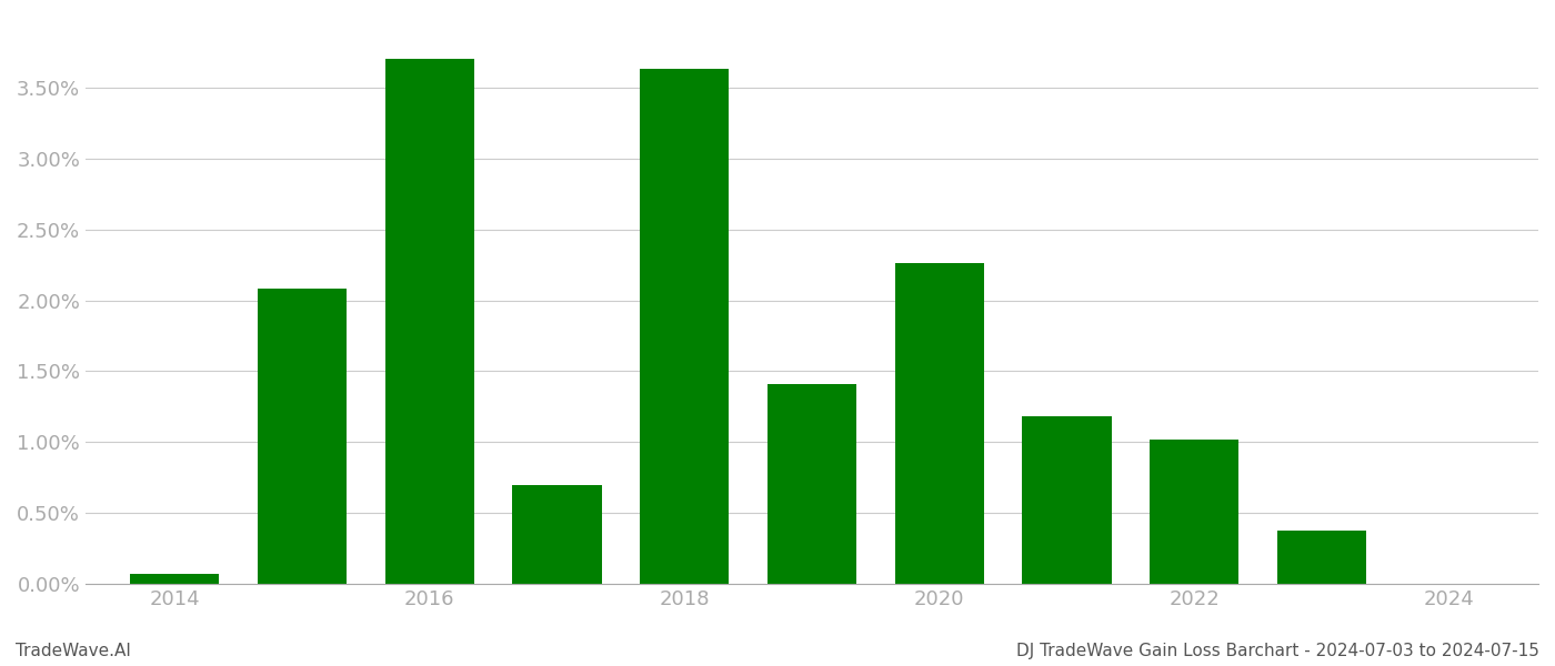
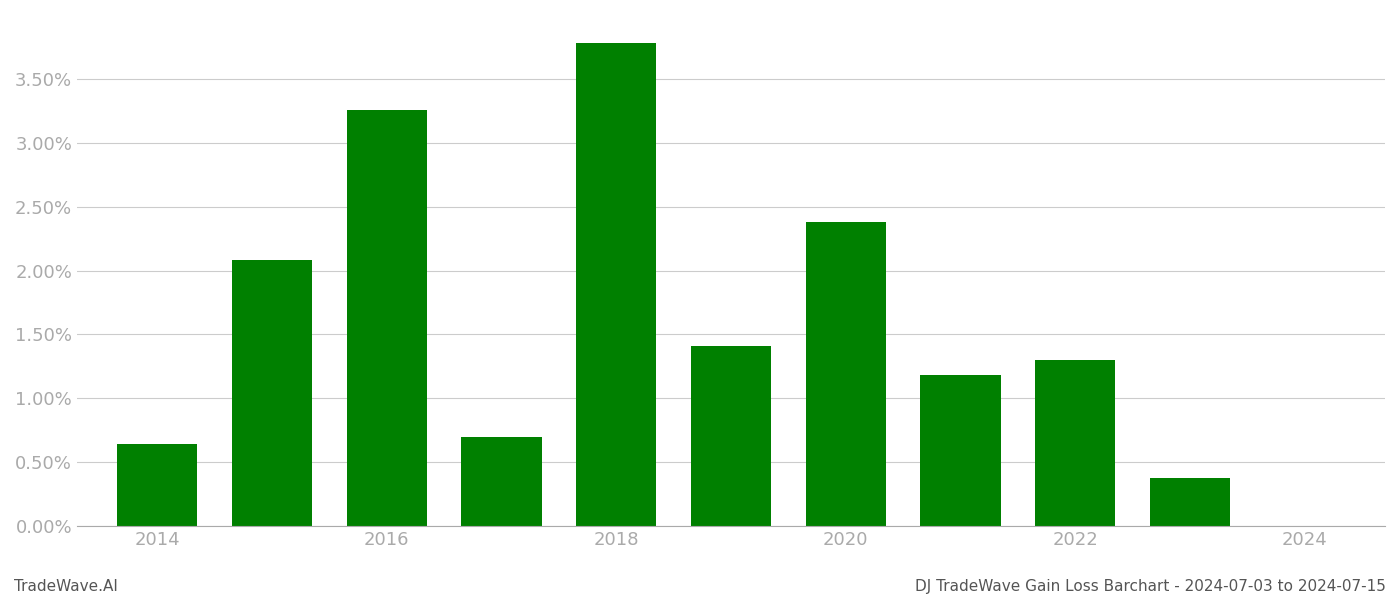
2014: 0.07% -> 0.64%
2016: 3.70% -> 3.26%
2018: 3.63% -> 3.78%
2020: 2.26% -> 2.38%
2022: 1.02% -> 1.30%
